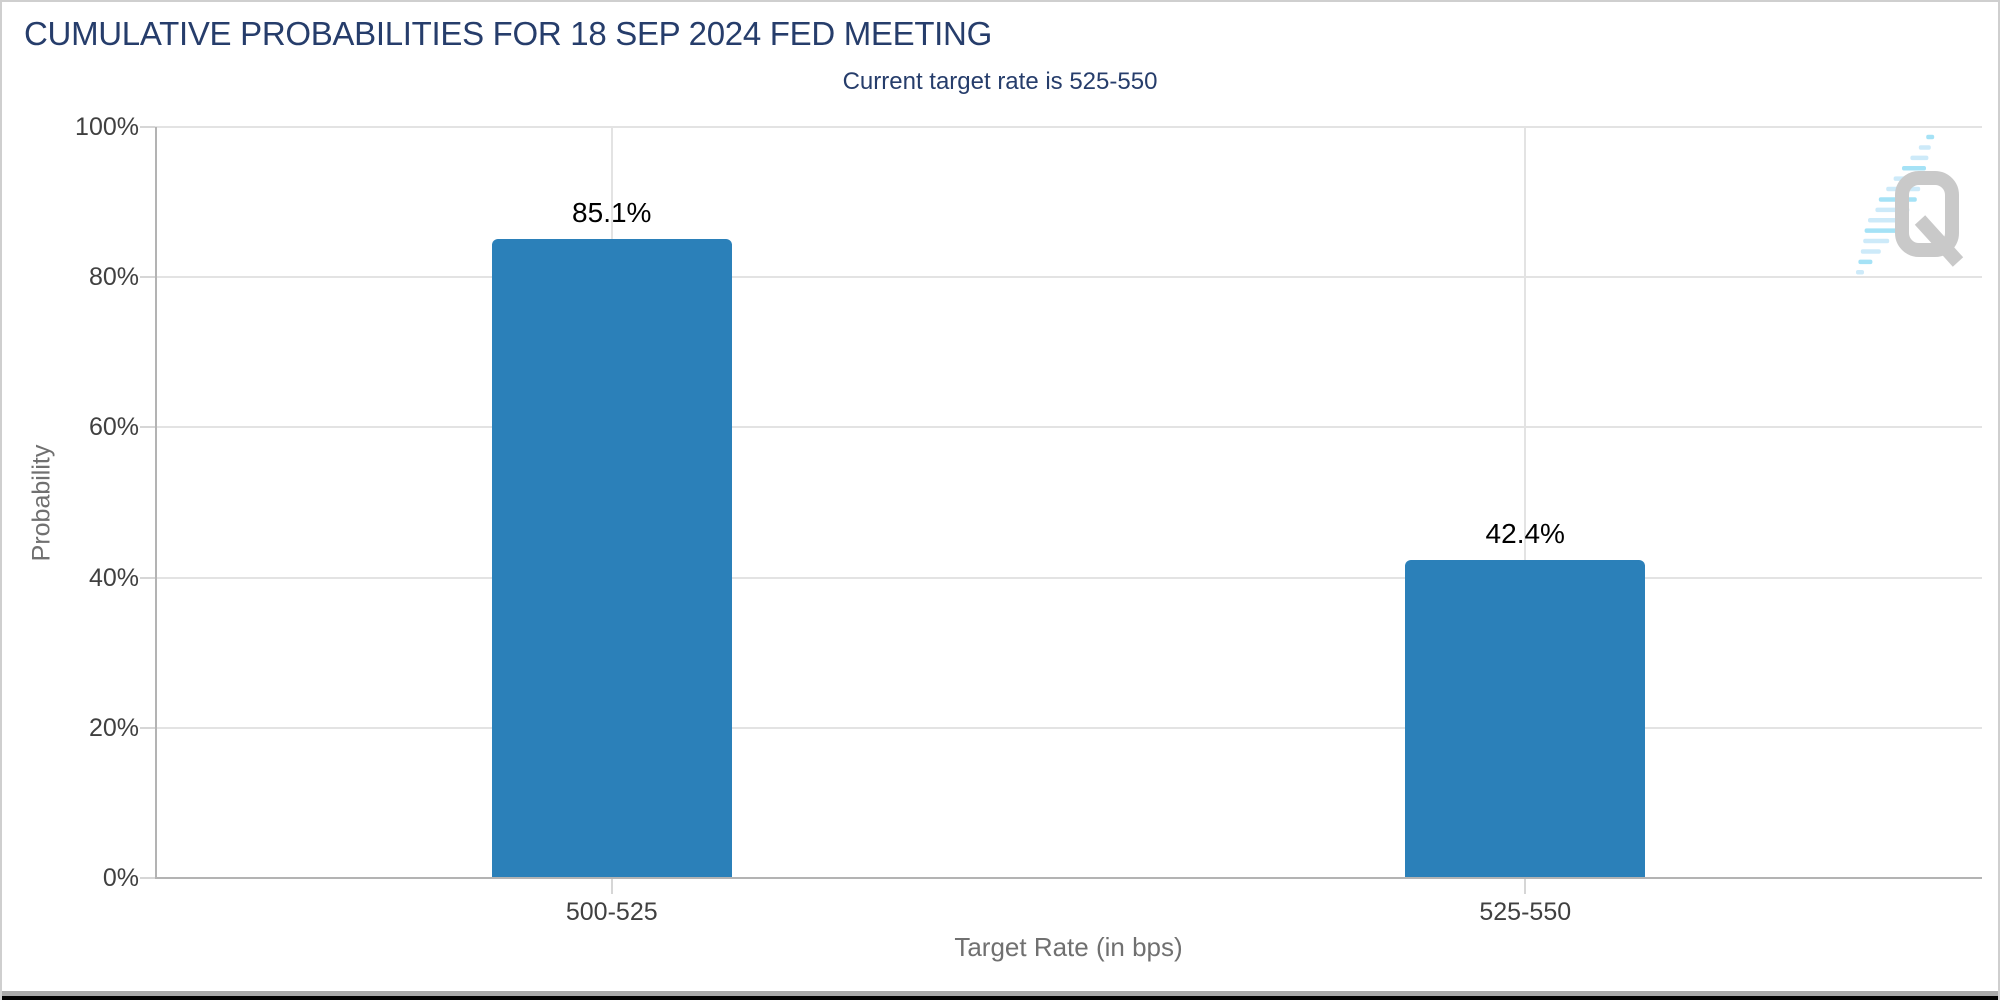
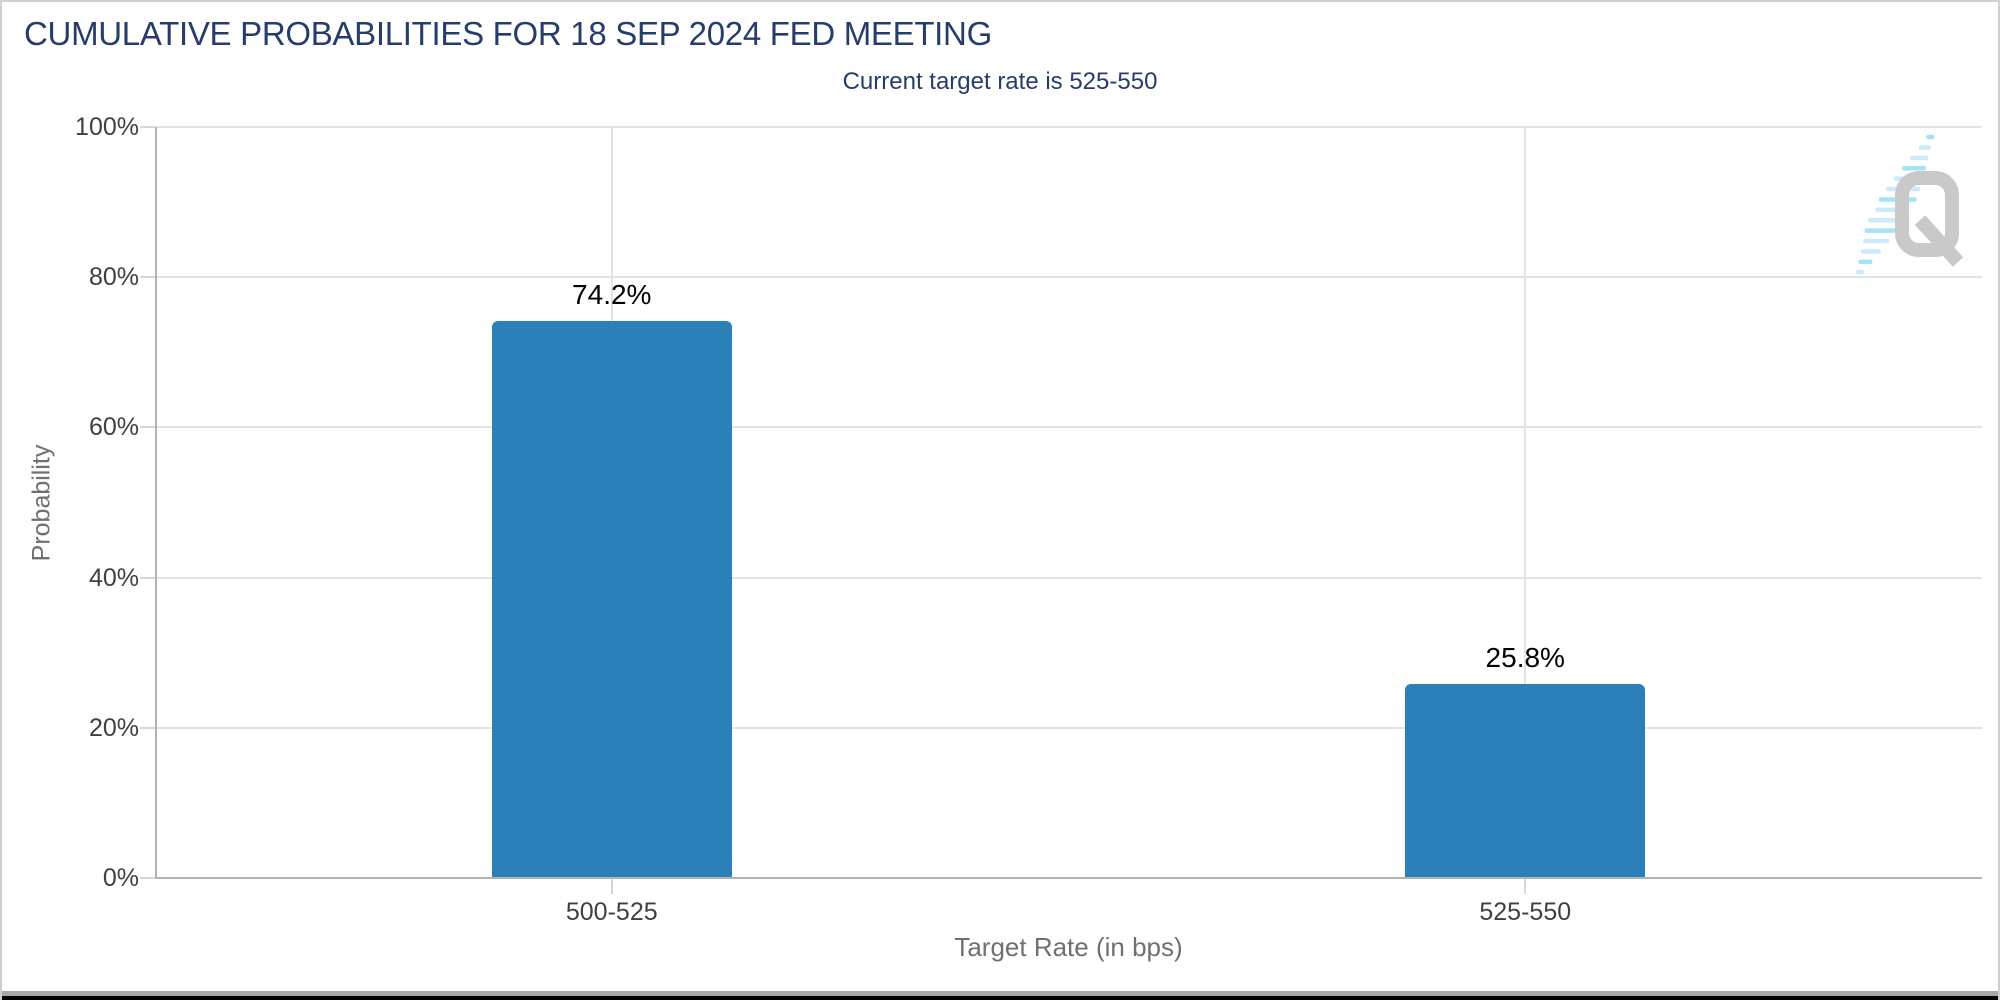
500-525: 85.1% -> 74.2%
525-550: 42.4% -> 25.8%
